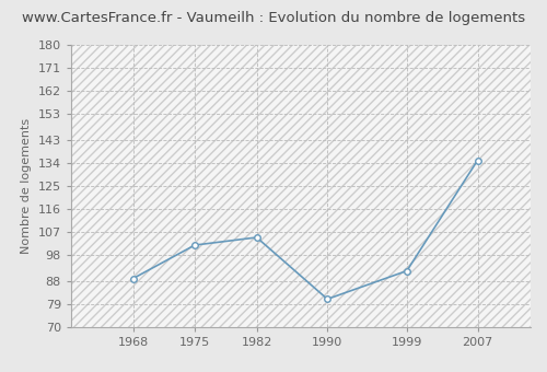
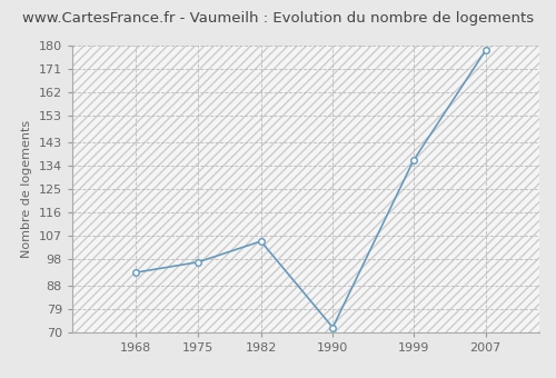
1968: 89 -> 93
1975: 102 -> 97
1990: 81 -> 72
1999: 92 -> 136
2007: 135 -> 178
